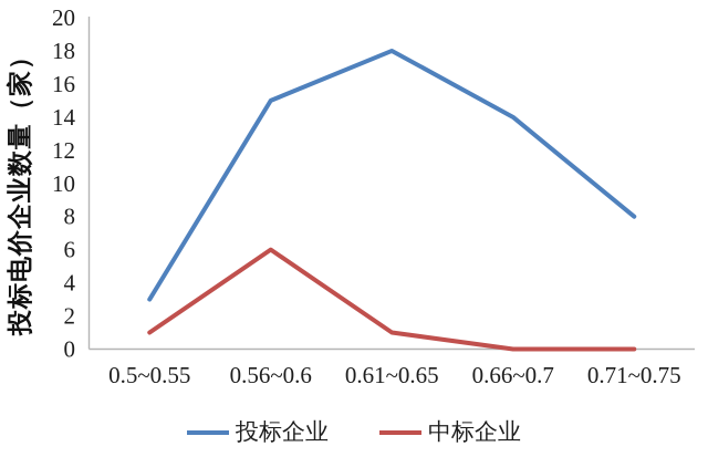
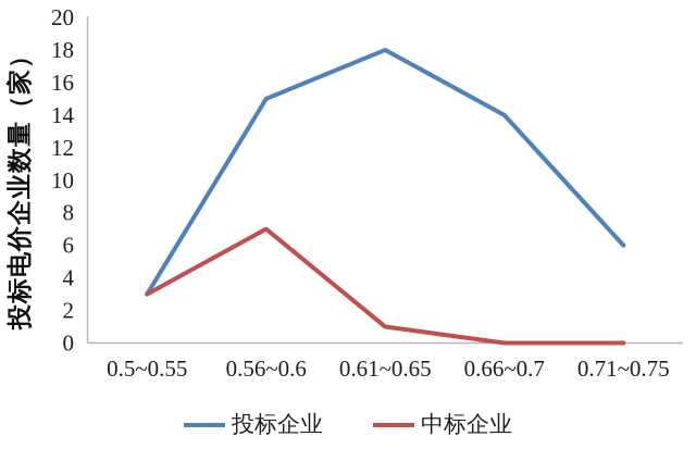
中标企业/0.5~0.55: 1 -> 3
中标企业/0.56~0.6: 6 -> 7
投标企业/0.71~0.75: 8 -> 6
